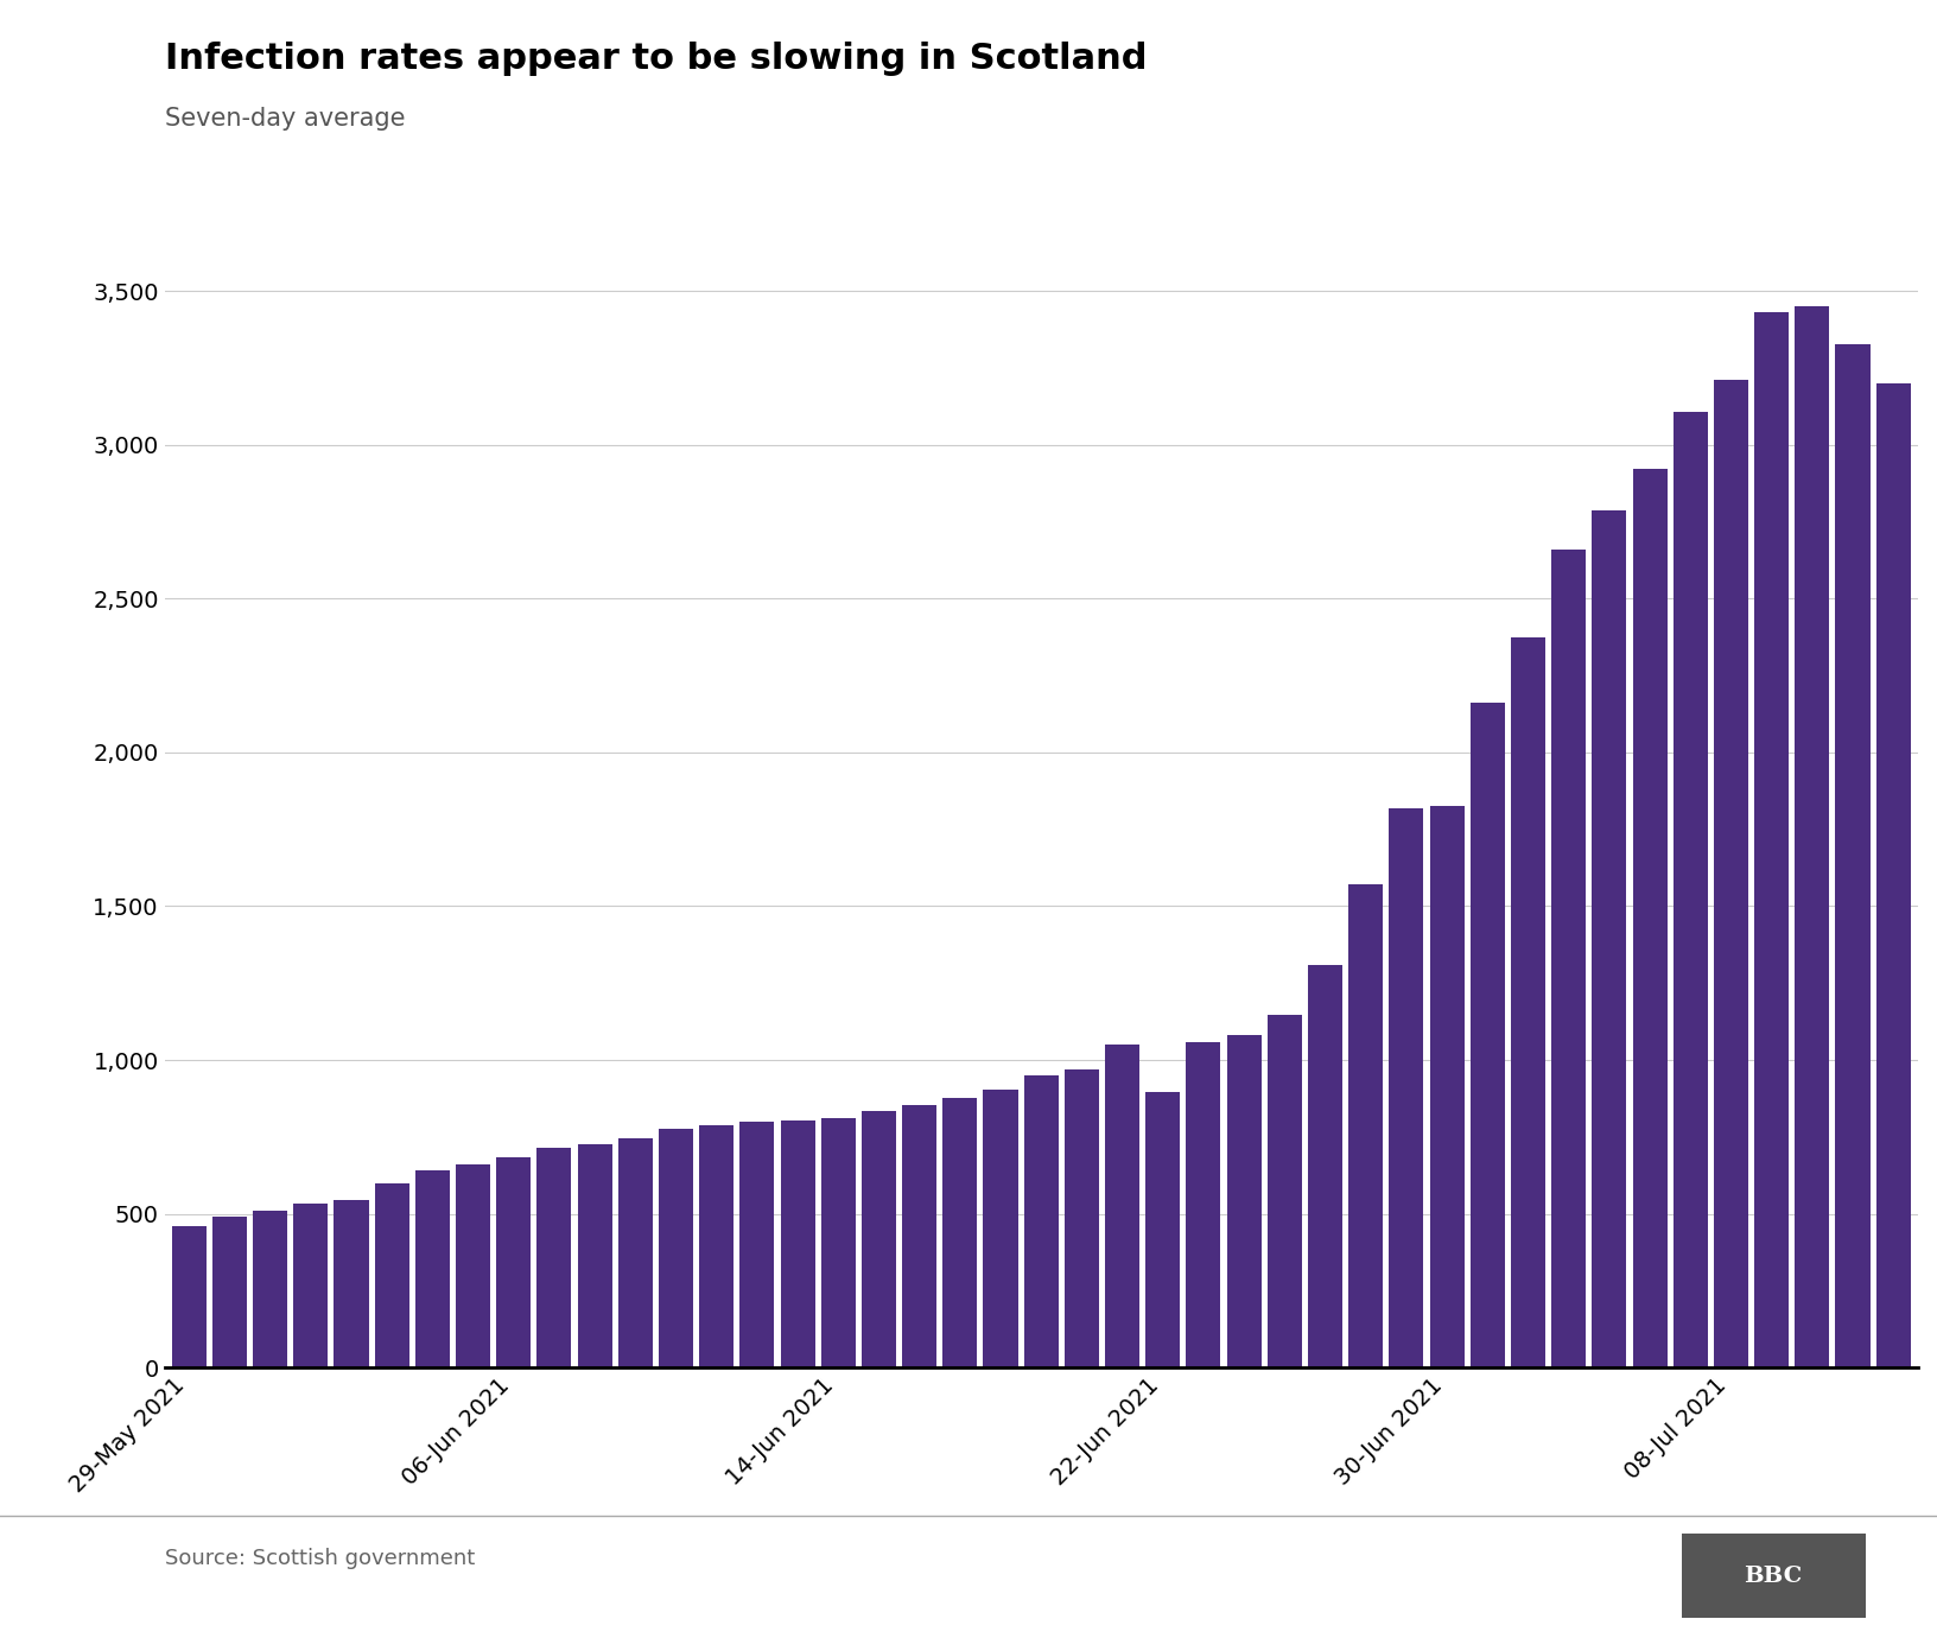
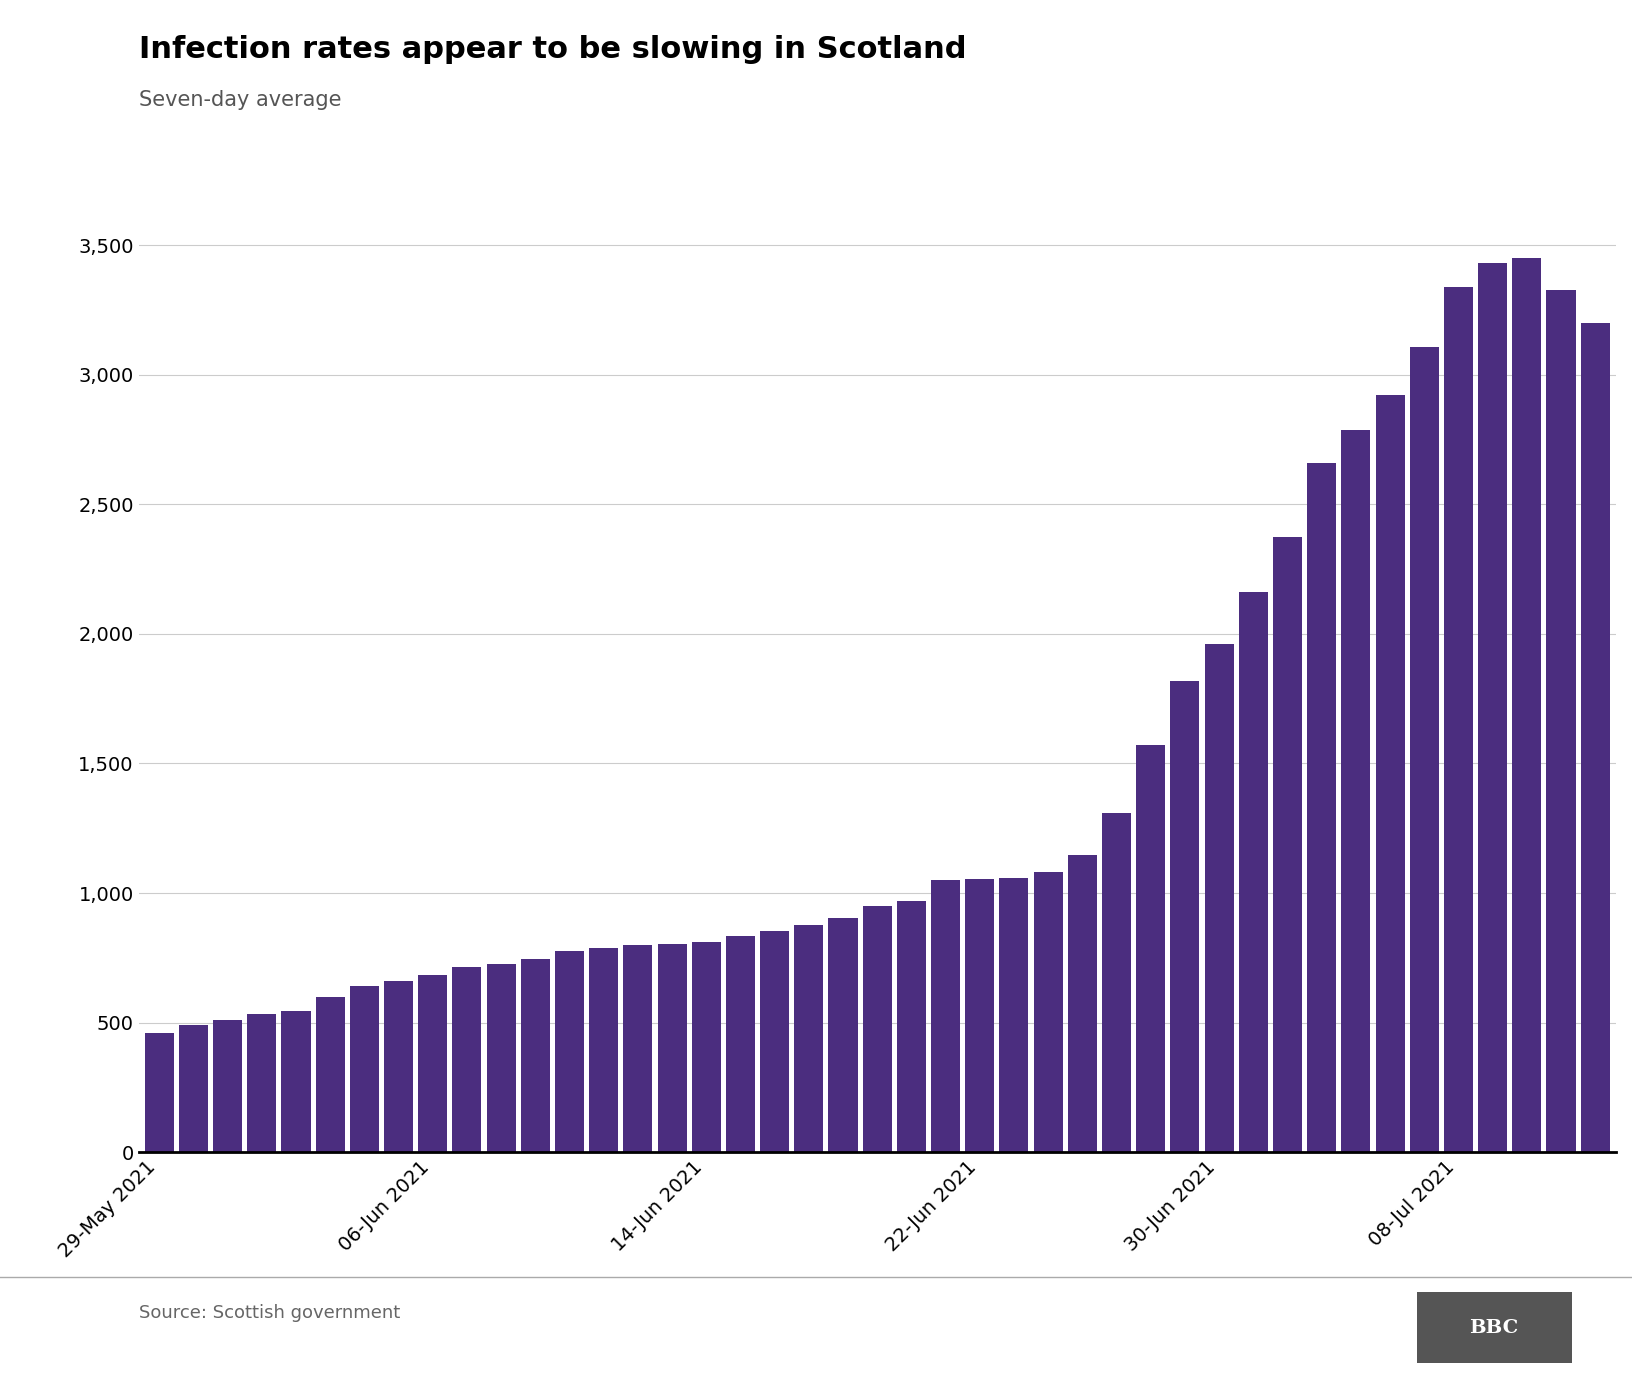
22-Jun 2021: 895 -> 1,055
30-Jun 2021: 1,825 -> 1,960
08-Jul 2021: 3,210 -> 3,340
